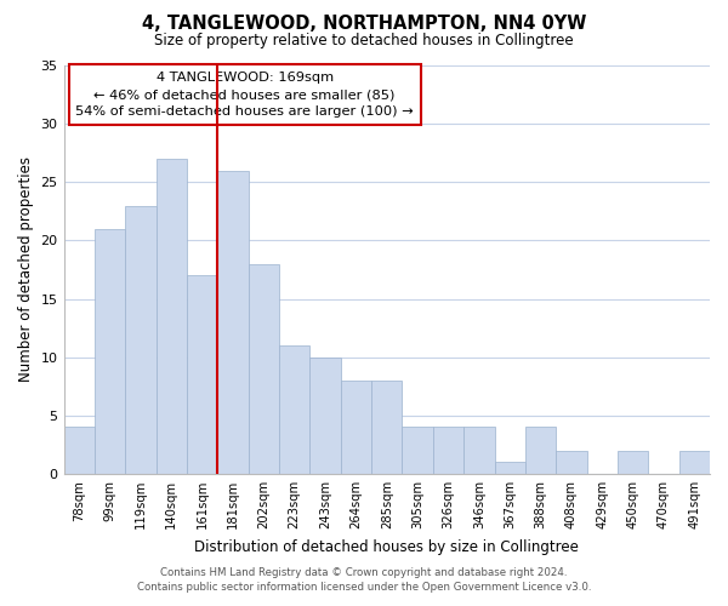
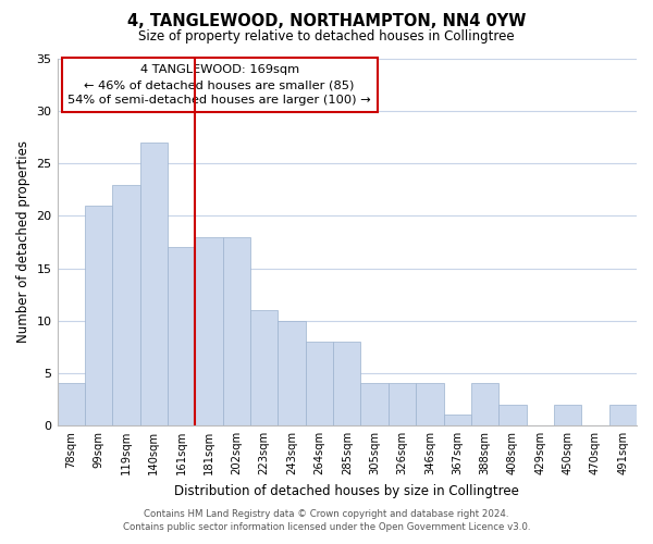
181sqm: 26 -> 18
